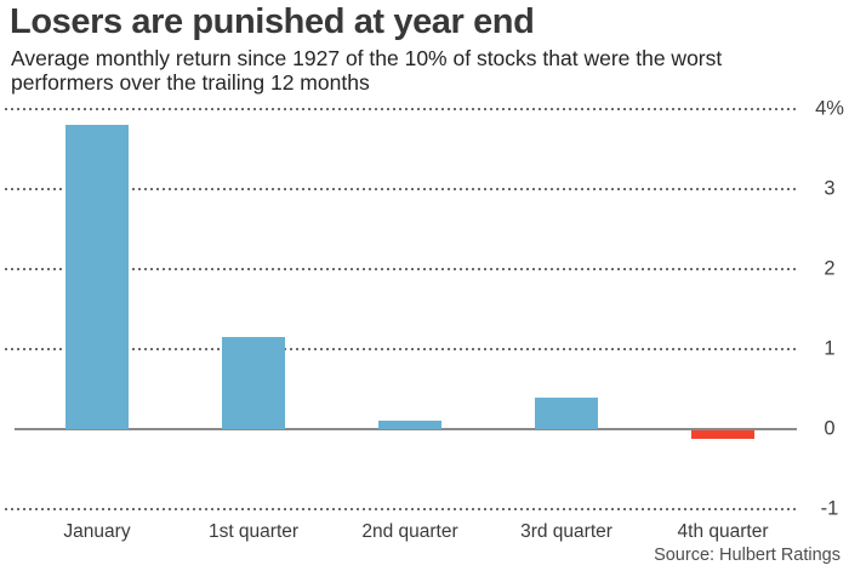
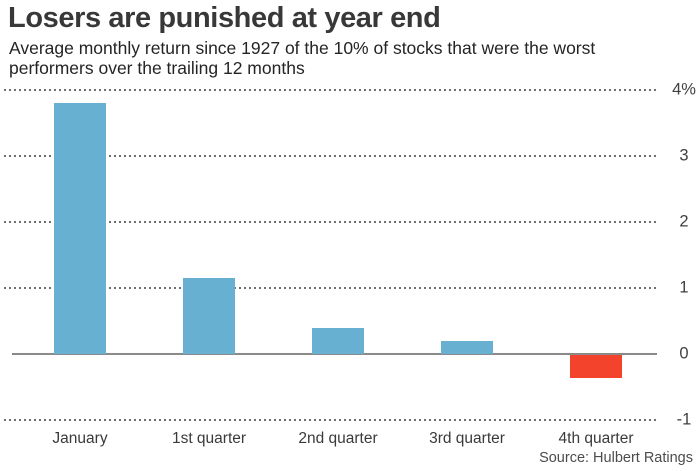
2nd quarter: 0.1 -> 0.4
3rd quarter: 0.4 -> 0.2
4th quarter: -0.1 -> -0.3
